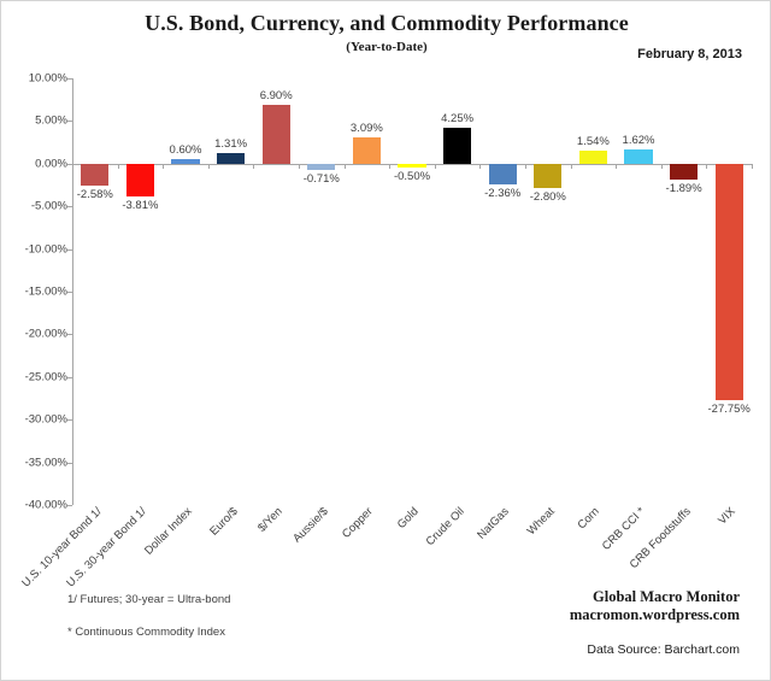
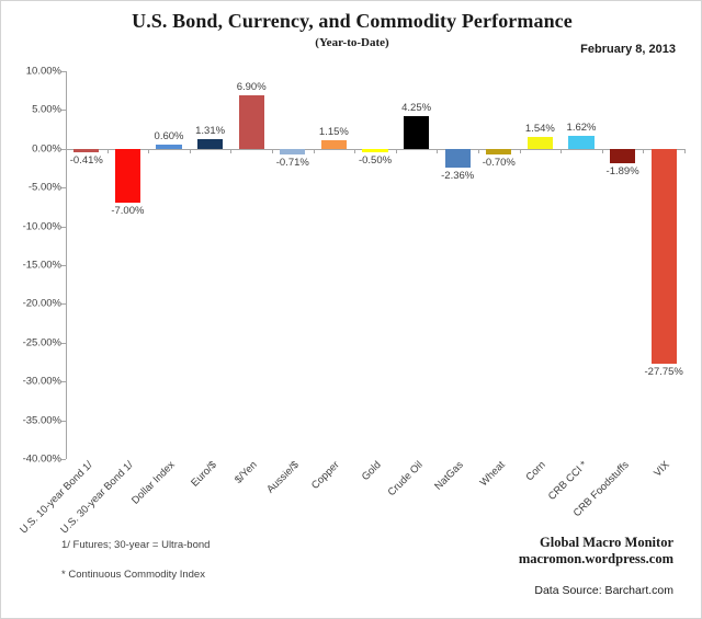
U.S. 10-year Bond 1/: -2.58% -> -0.41%
U.S. 30-year Bond 1/: -3.81% -> -7.00%
Copper: 3.09% -> 1.15%
Wheat: -2.80% -> -0.70%
